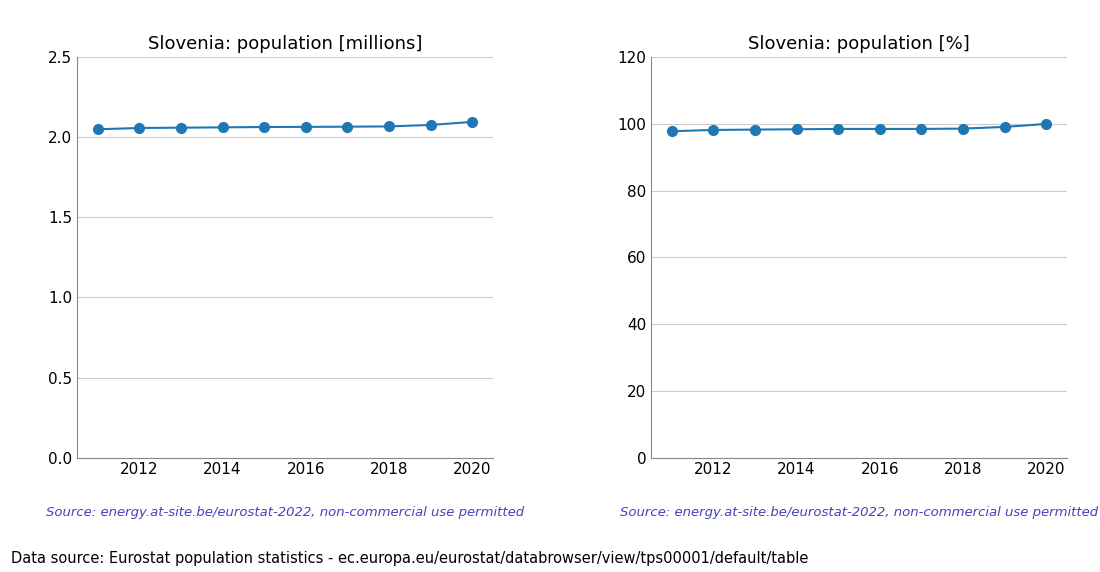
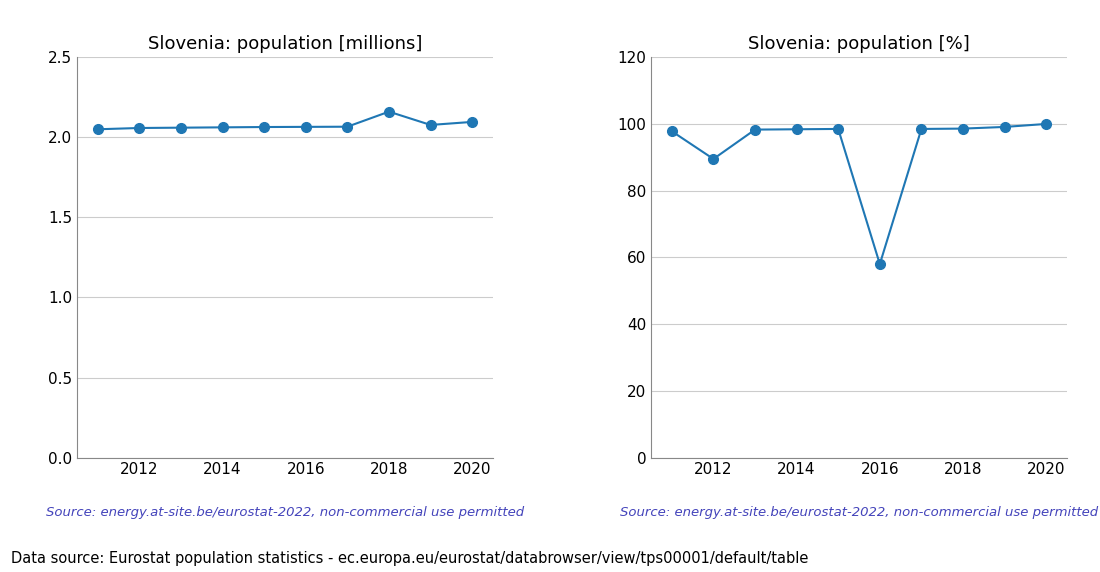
Slovenia: population [millions]/2018: 2.07 -> 2.16
Slovenia: population [%]/2012: 98.2 -> 89.5
Slovenia: population [%]/2016: 98.5 -> 58.0
